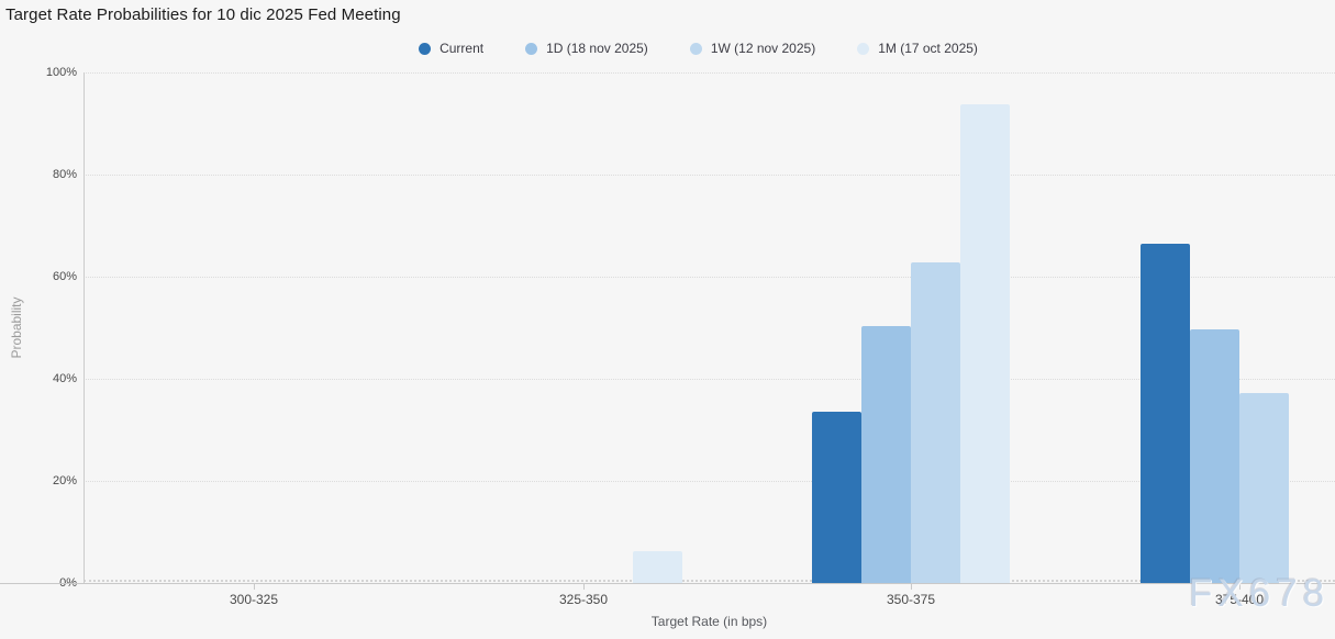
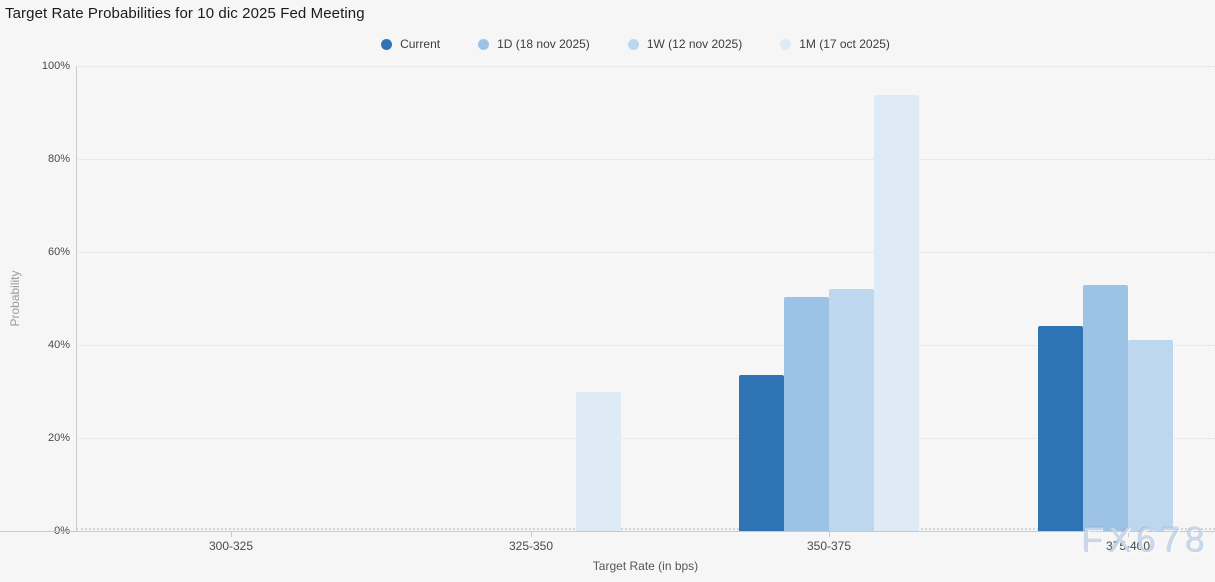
1M (17 oct 2025)/325-350: 6% -> 30%
1W (12 nov 2025)/350-375: 63% -> 52%
Current/375-400: 66% -> 44%
1D (18 nov 2025)/375-400: 50% -> 53%
1W (12 nov 2025)/375-400: 37% -> 41%
